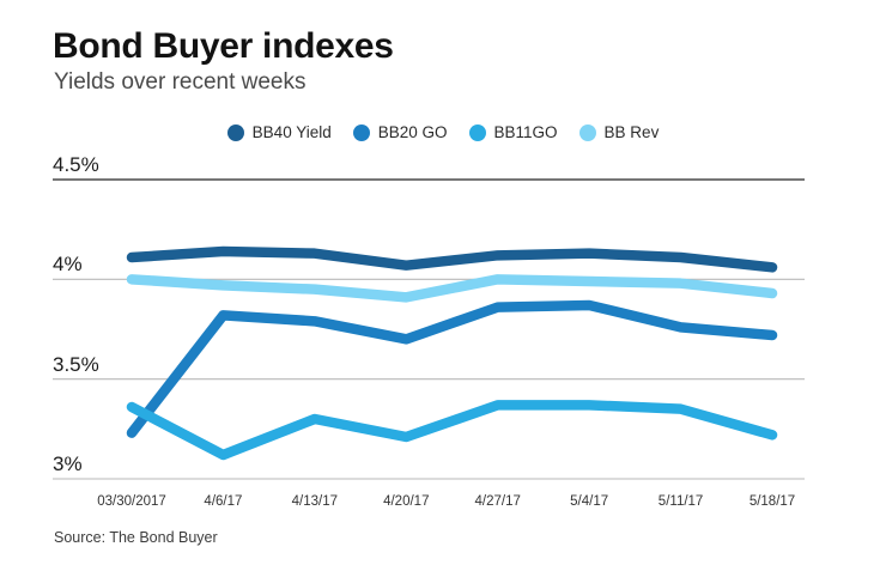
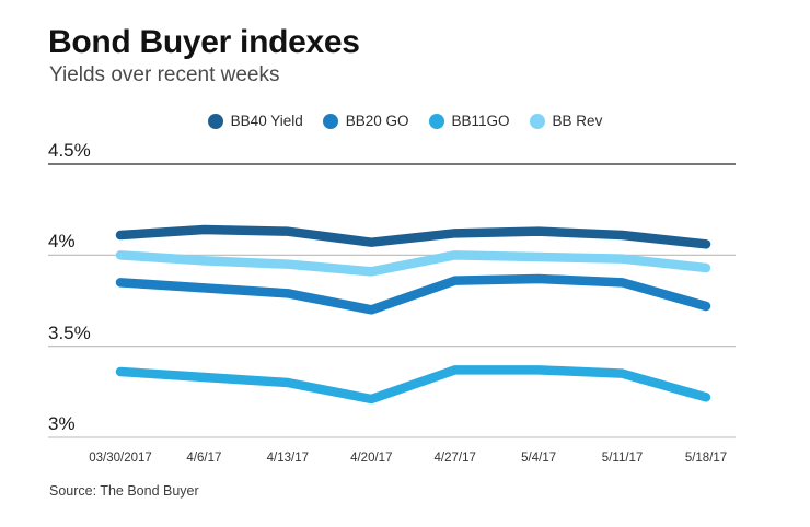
BB20 GO/03/30/2017: 3.23% -> 3.85%
BB11GO/4/6/17: 3.12% -> 3.33%
BB20 GO/5/11/17: 3.76% -> 3.85%
